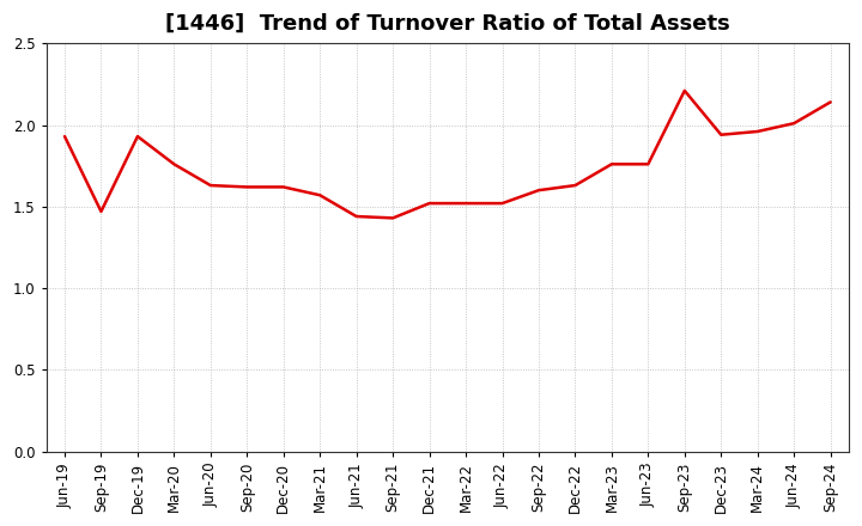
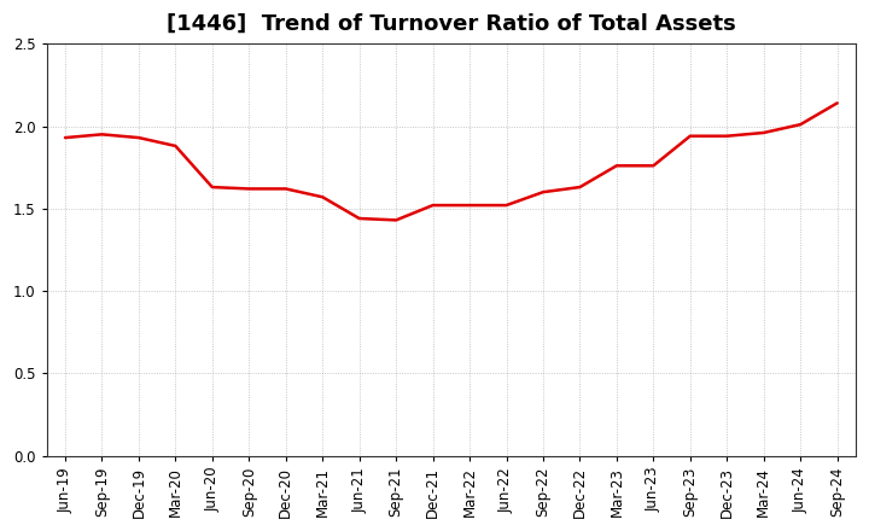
Sep-19: 1.47 -> 1.95
Mar-20: 1.76 -> 1.88
Sep-23: 2.21 -> 1.94
